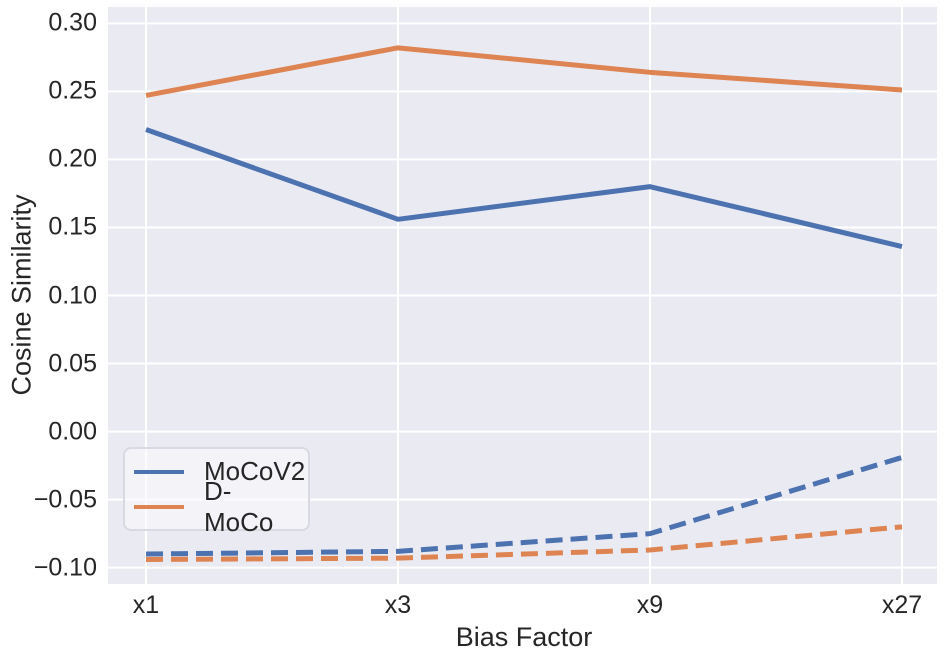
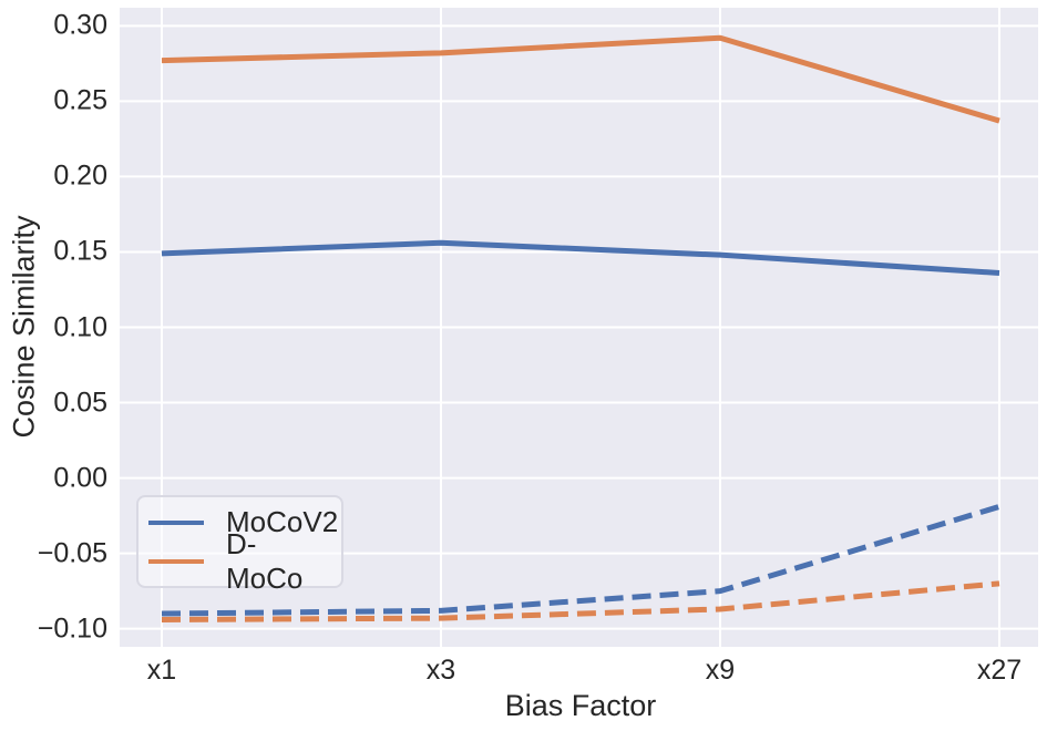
MoCoV2/x1: 0.222 -> 0.149
D-MoCo/x1: 0.247 -> 0.277
MoCoV2/x9: 0.180 -> 0.148
D-MoCo/x9: 0.264 -> 0.292
D-MoCo/x27: 0.251 -> 0.237
